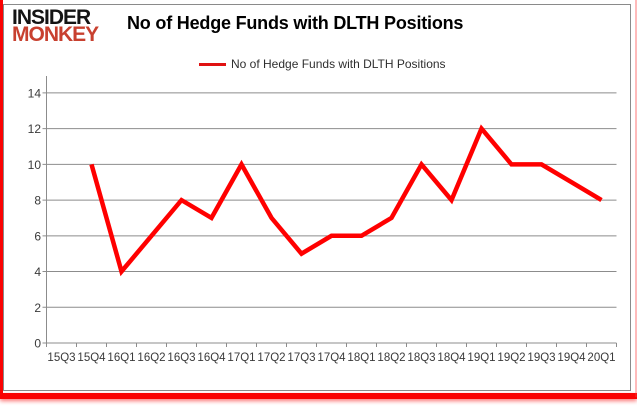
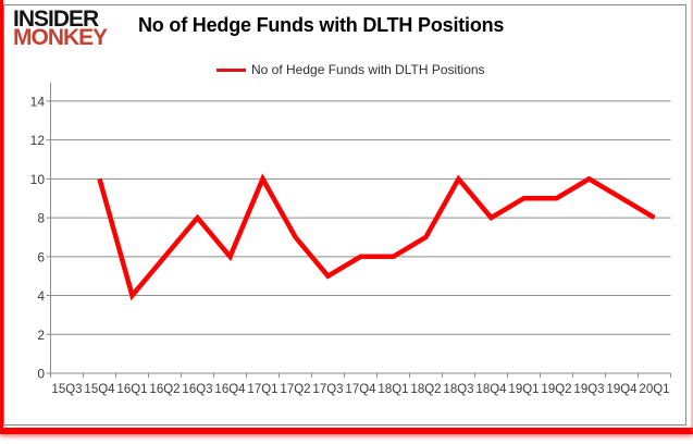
16Q4: 7 -> 6
19Q1: 12 -> 9
19Q2: 10 -> 9
